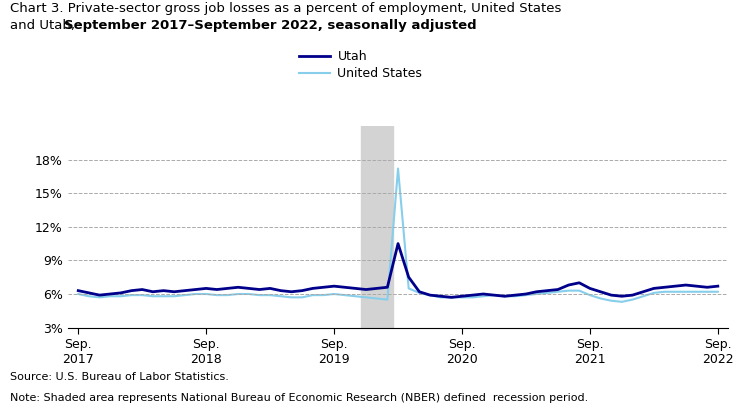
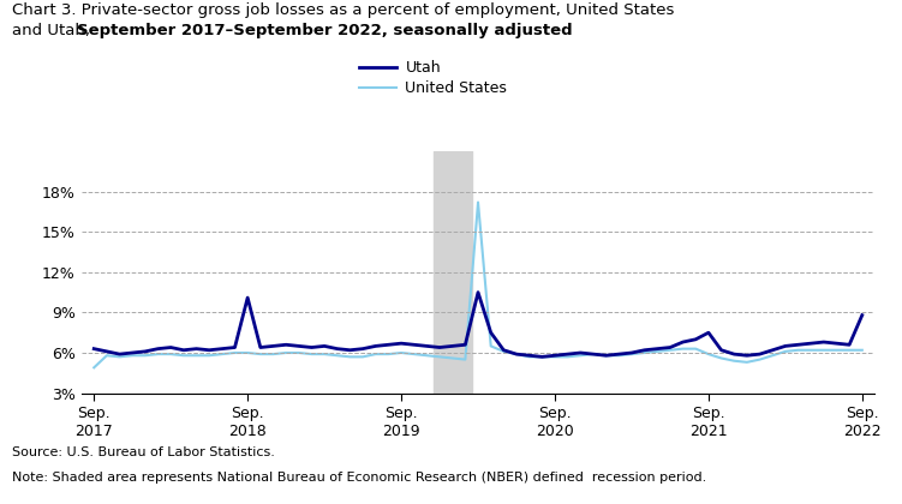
United States/Sep. 2017: 6.0% -> 4.9%
Utah/Sep. 2018: 6.5% -> 10.1%
Utah/Sep. 2021: 6.5% -> 7.5%
Utah/Sep. 2022: 6.7% -> 8.8%
